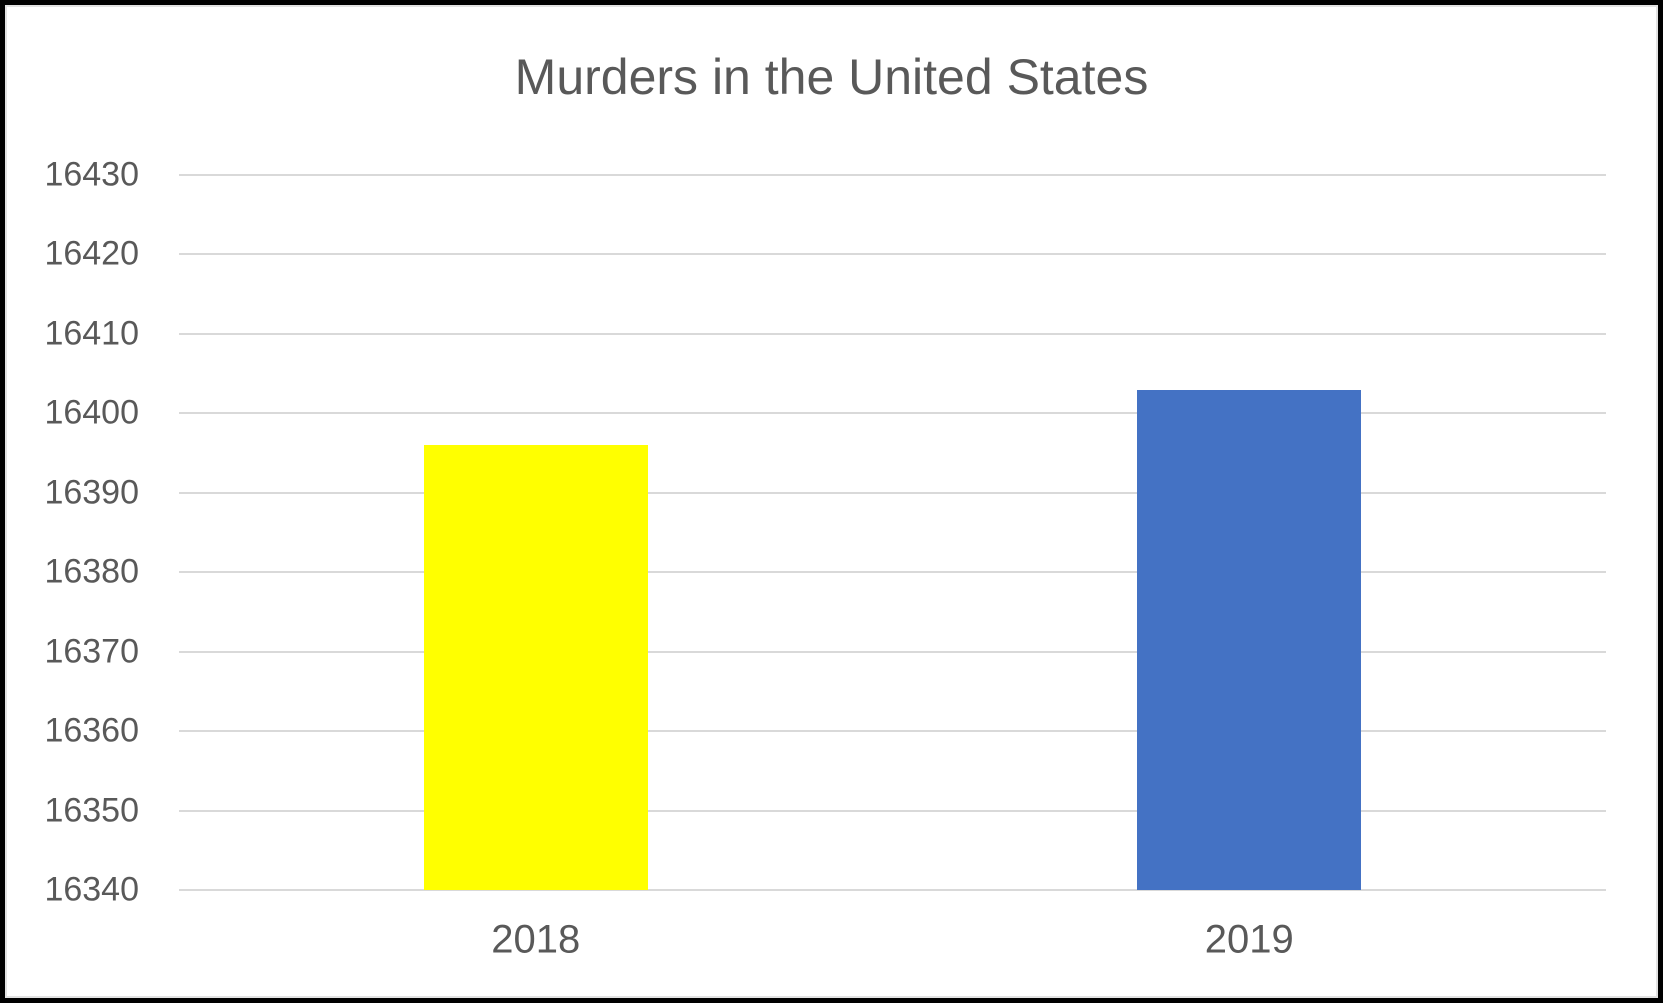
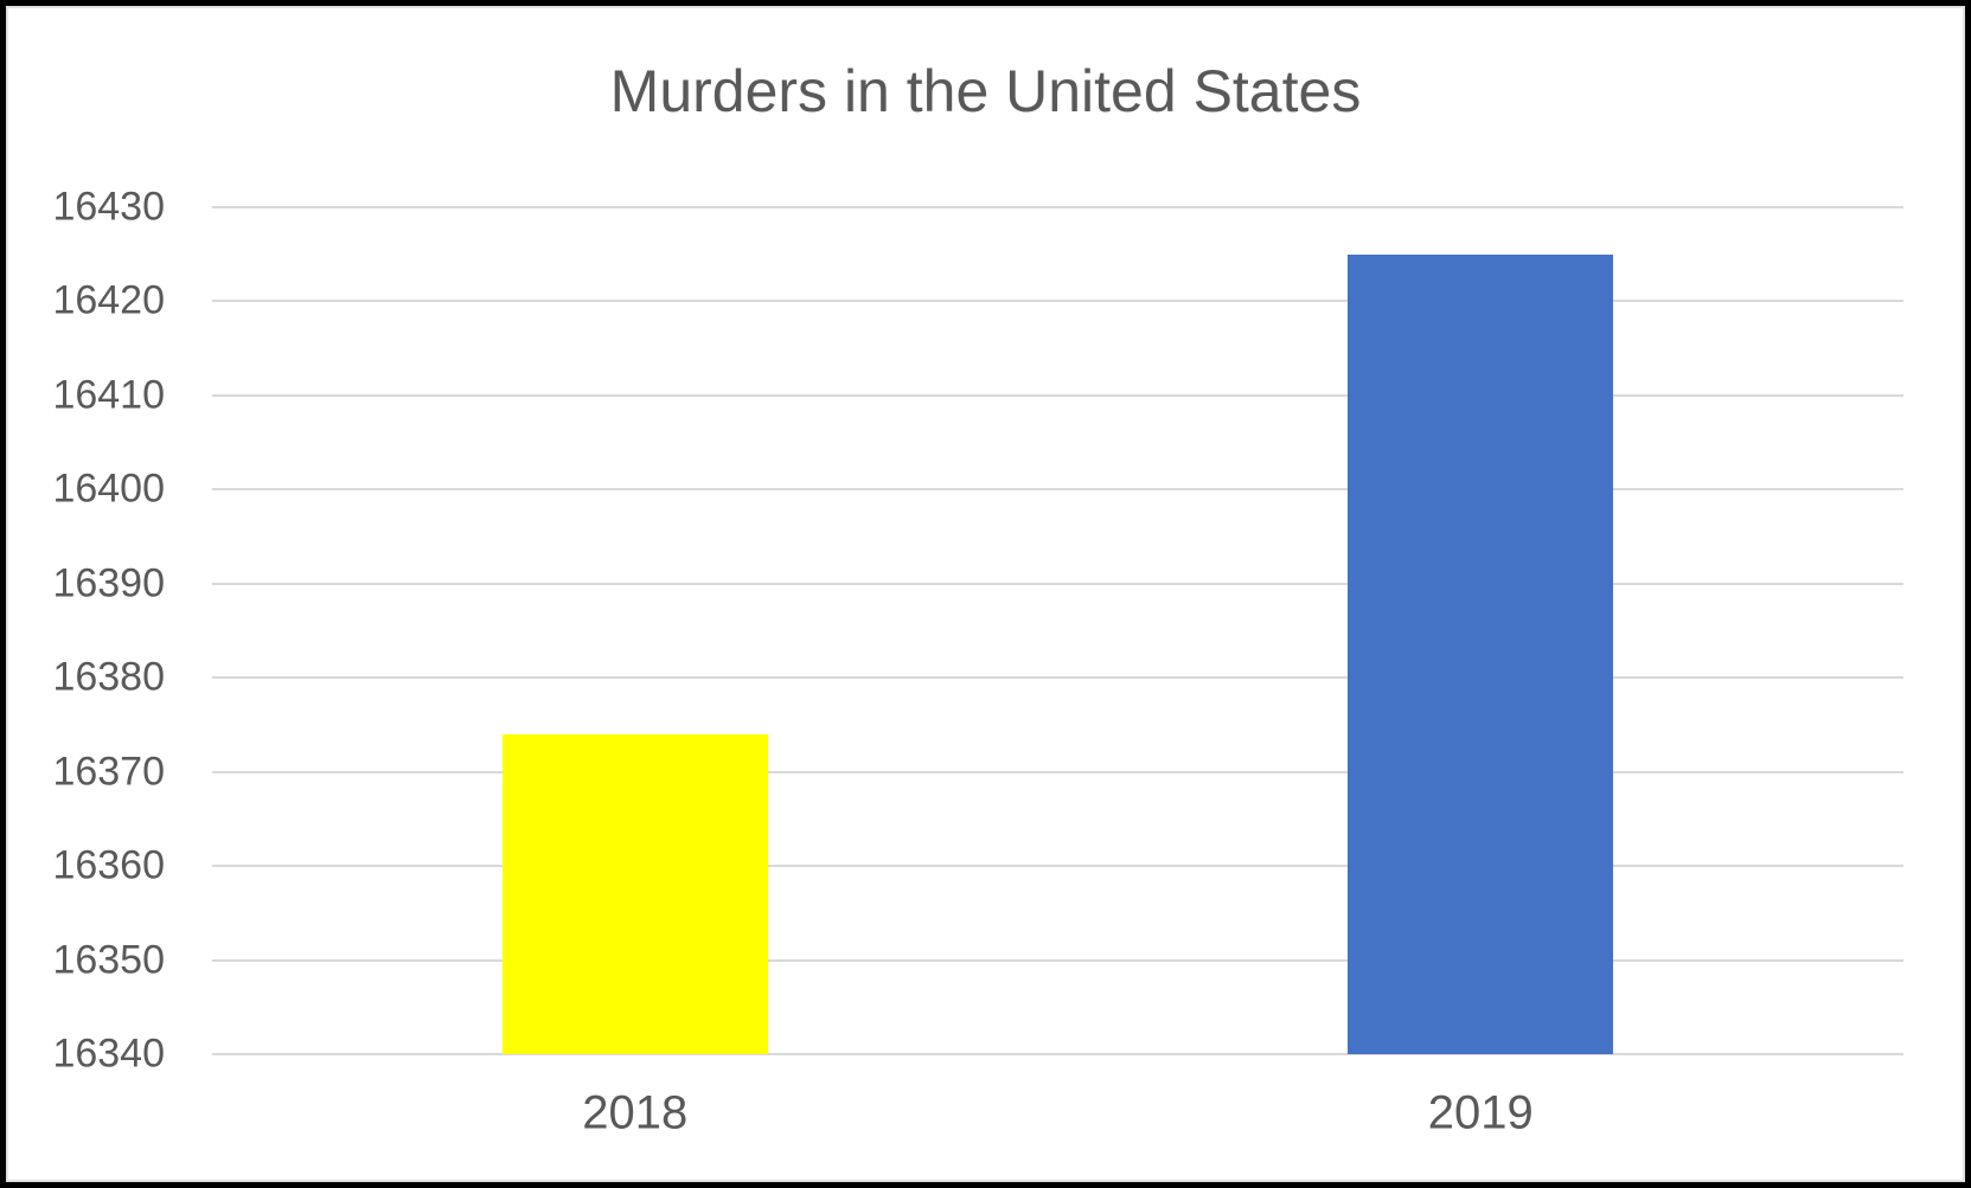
2018: 16396 -> 16374
2019: 16403 -> 16425
